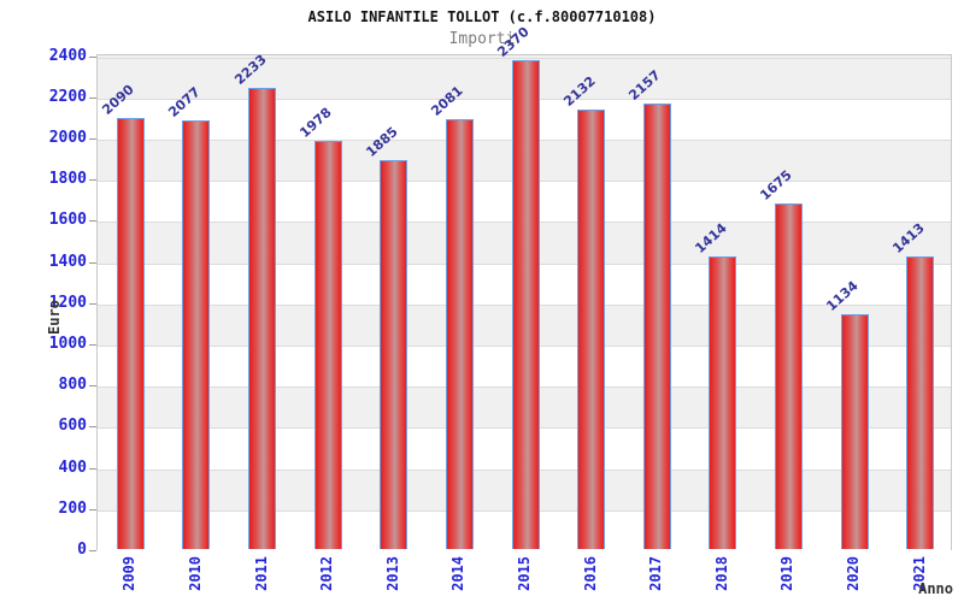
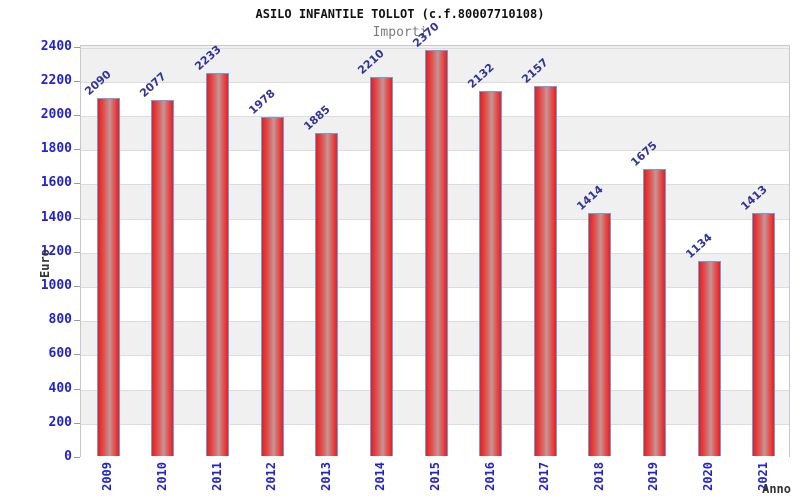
2014: 2081 -> 2210
